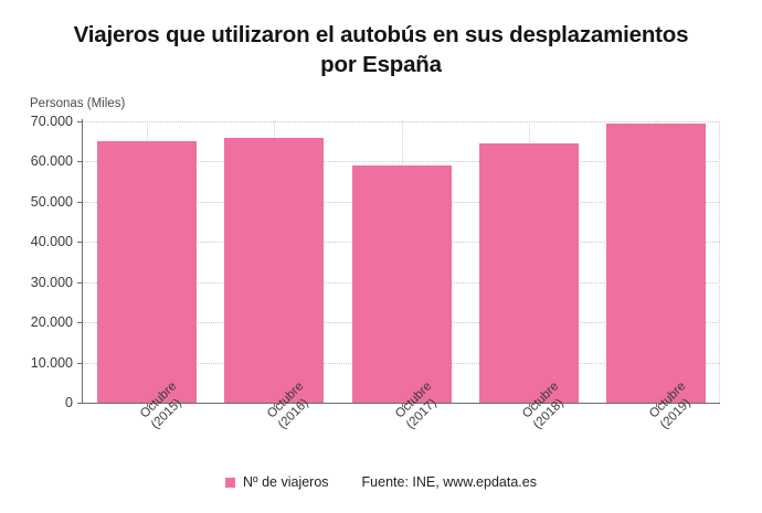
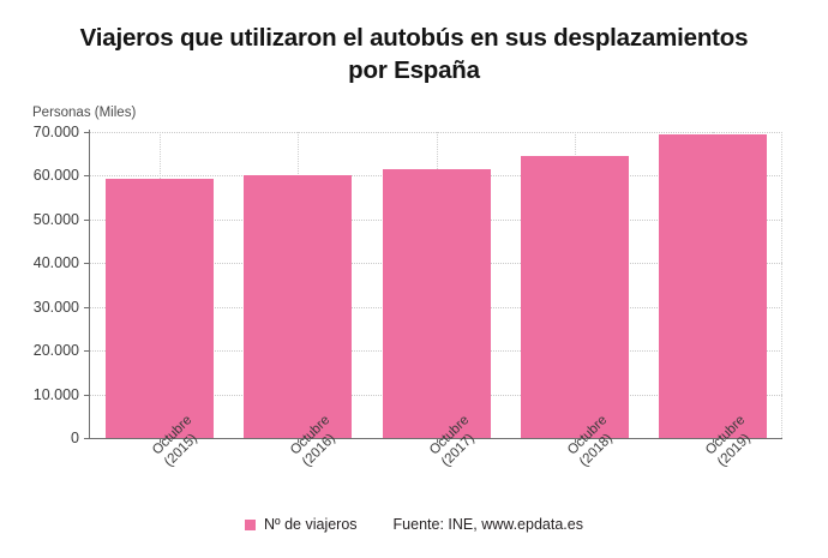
Octubre (2015): 65000 -> 59000
Octubre (2016): 66000 -> 60000
Octubre (2017): 59000 -> 61000
